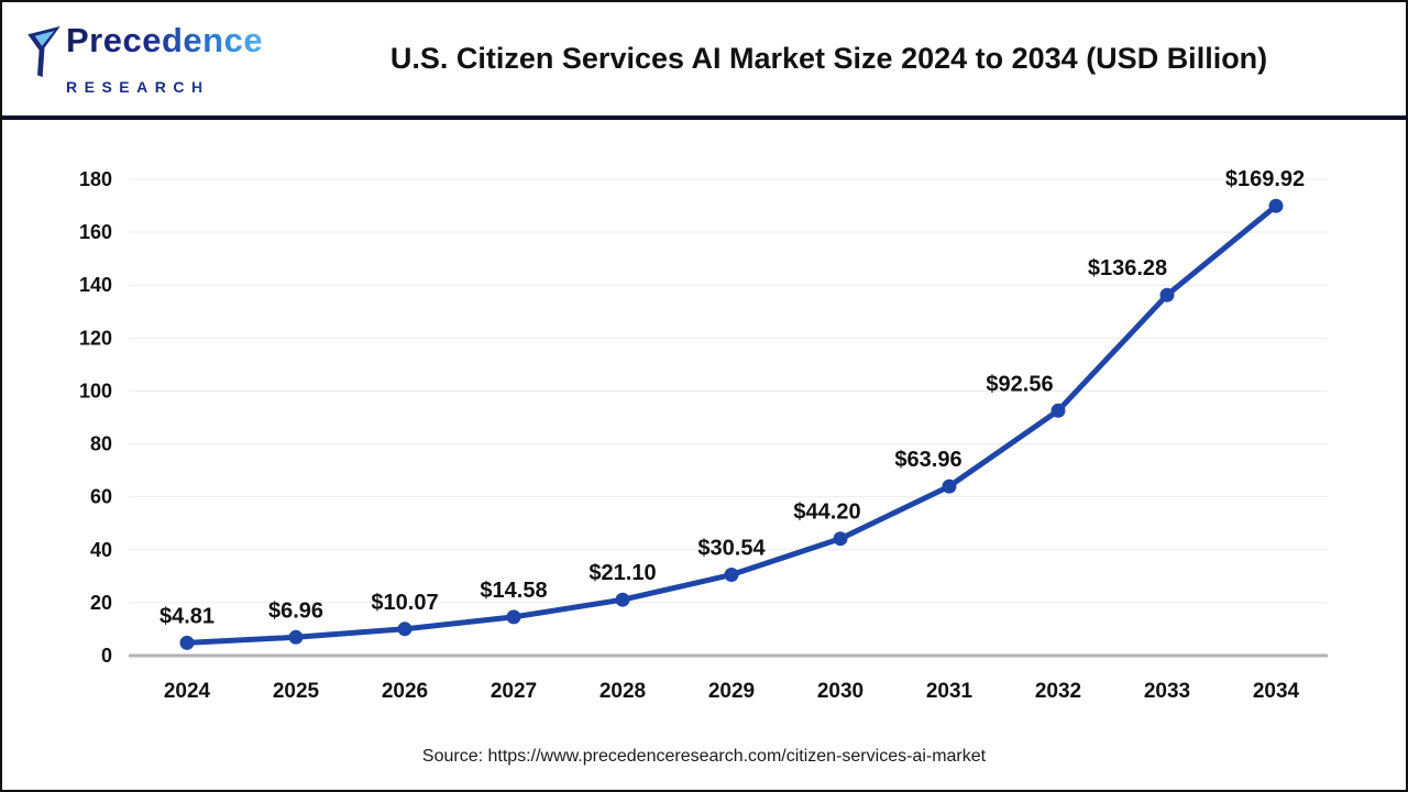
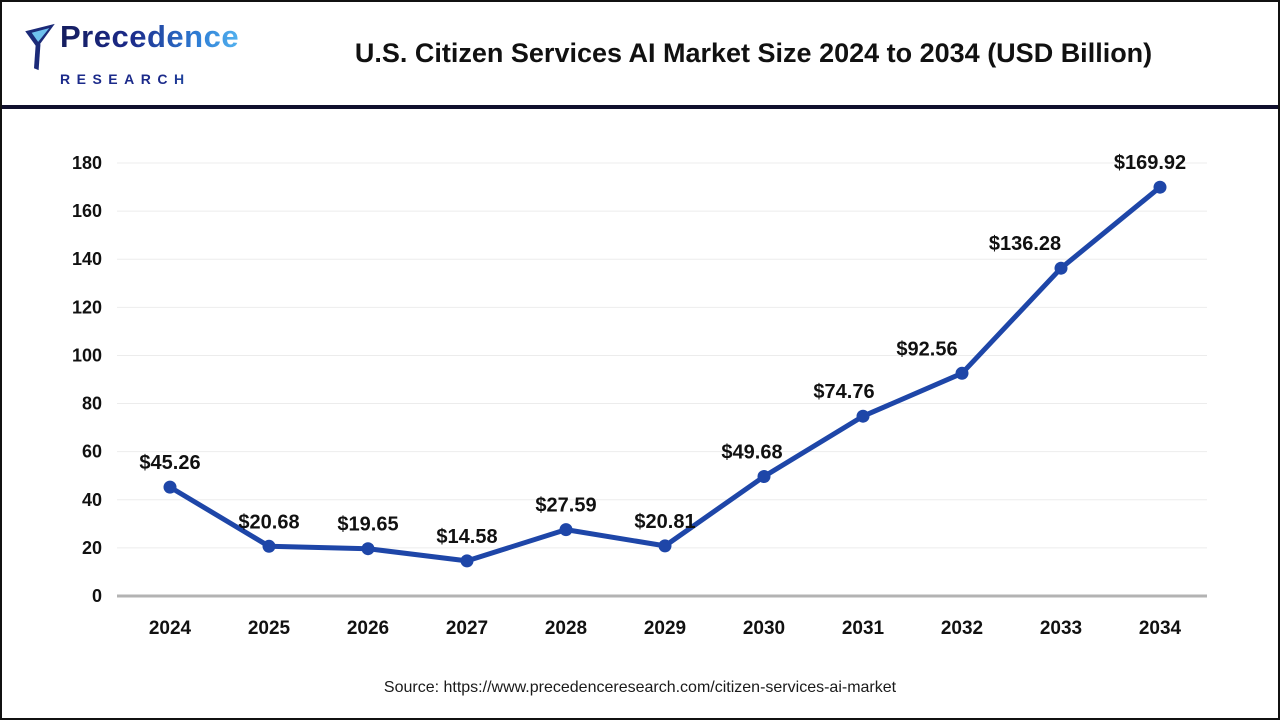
2024: $4.81 -> $45.26
2025: $6.96 -> $20.68
2026: $10.07 -> $19.65
2028: $21.10 -> $27.59
2029: $30.54 -> $20.81
2030: $44.20 -> $49.68
2031: $63.96 -> $74.76
